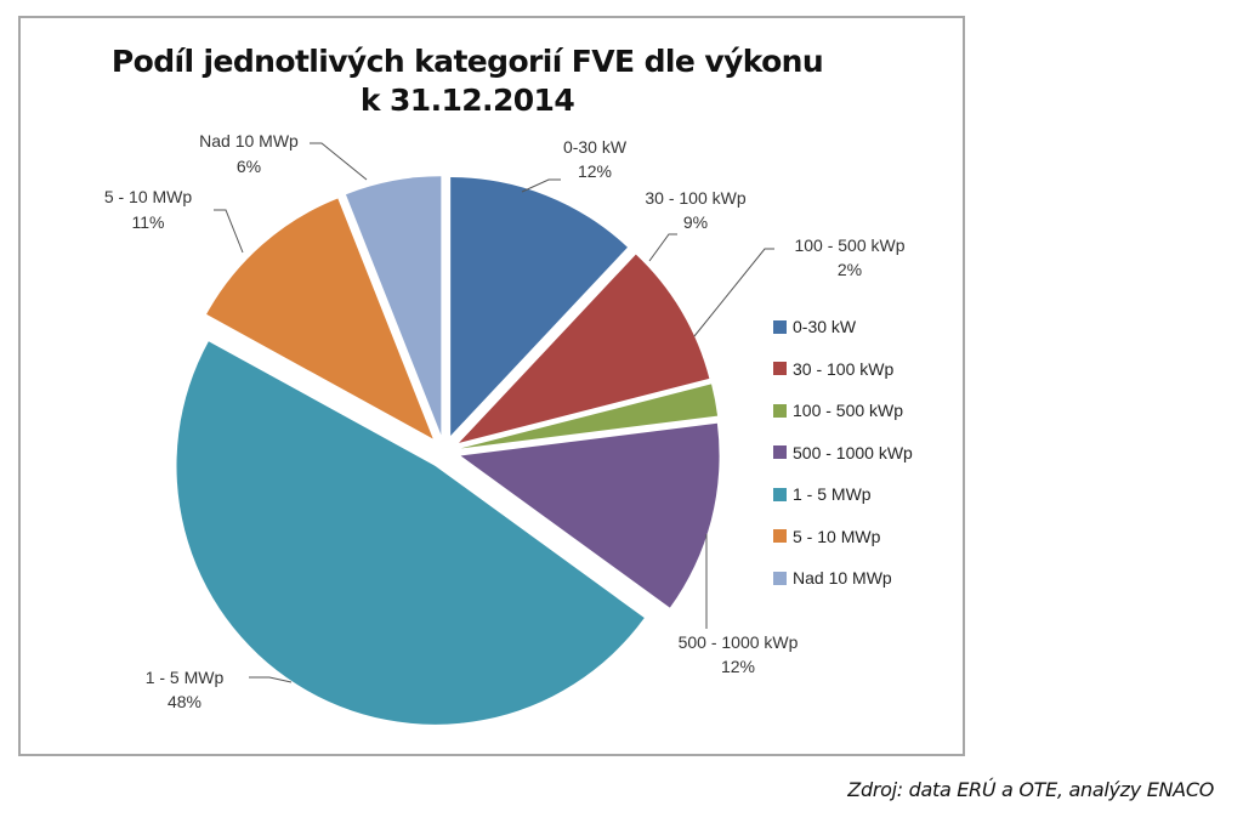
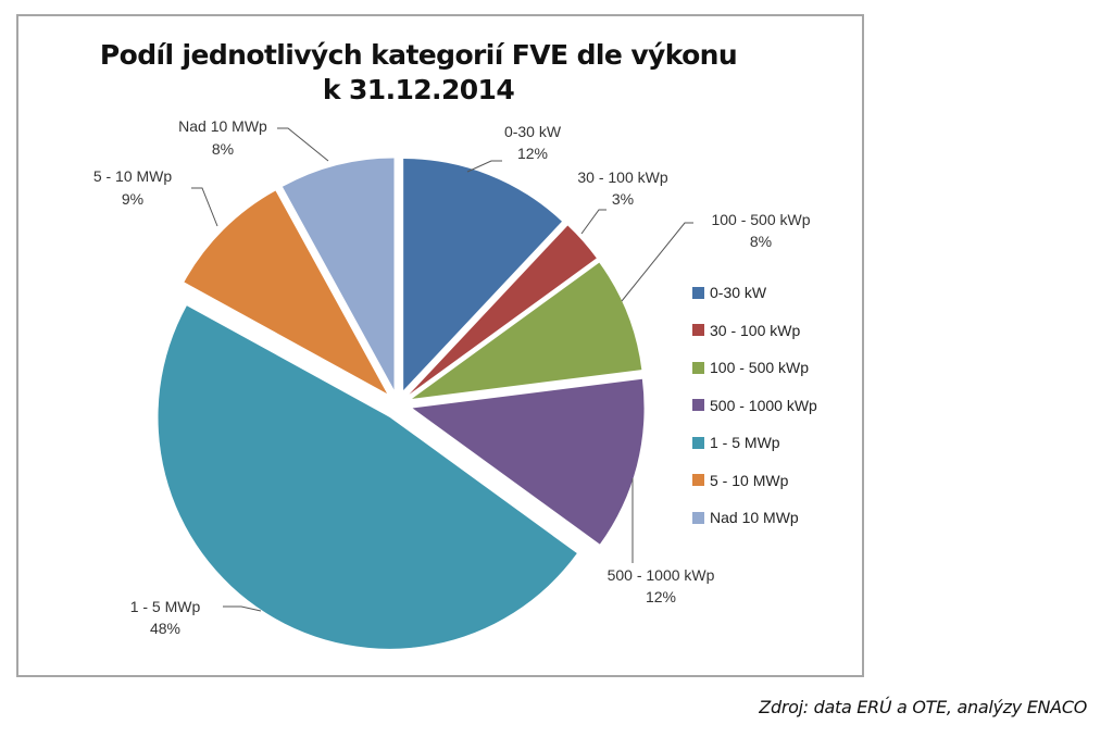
30 - 100 kWp: 9% -> 3%
100 - 500 kWp: 2% -> 8%
5 - 10 MWp: 11% -> 9%
Nad 10 MWp: 6% -> 8%
